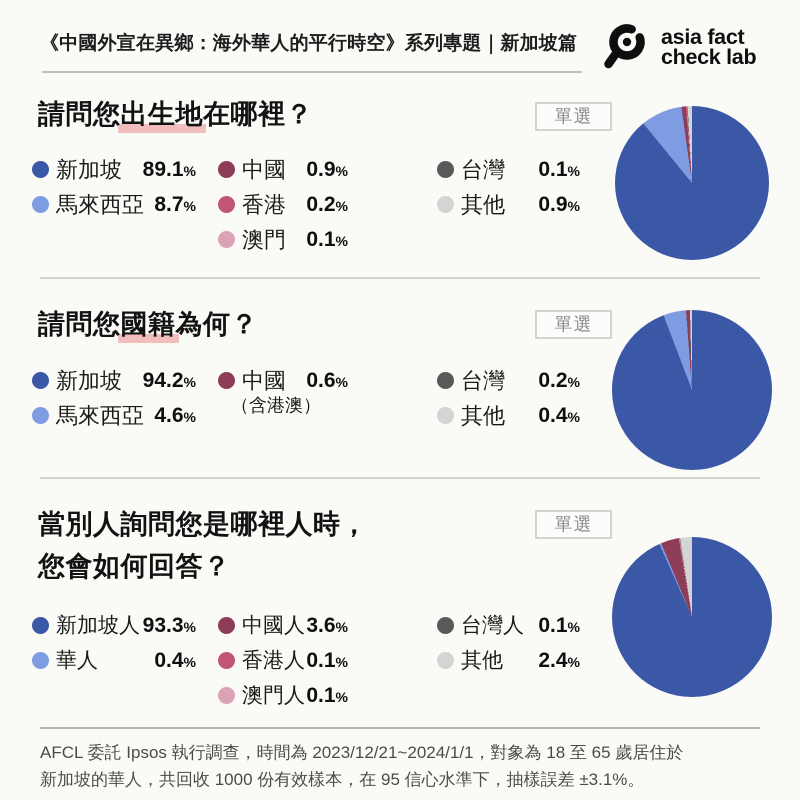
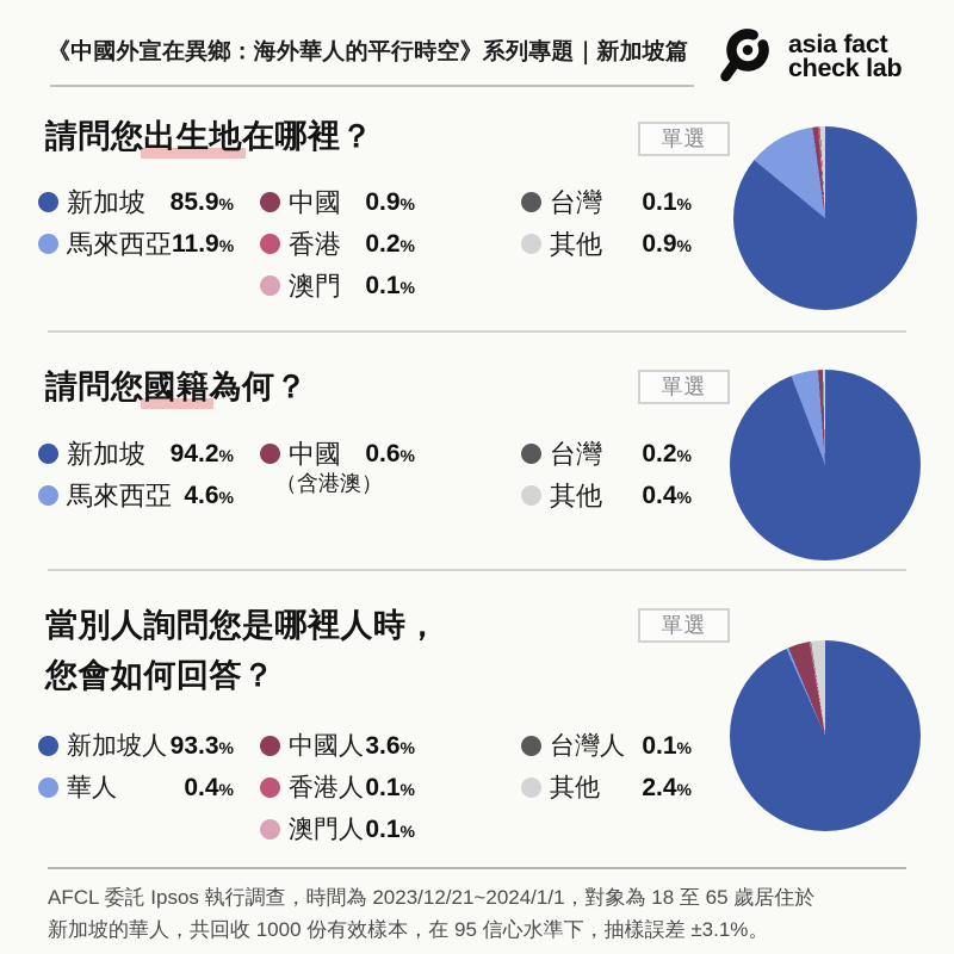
請問您出生地在哪裡？/新加坡: 89.1 -> 85.9
請問您出生地在哪裡？/馬來西亞: 8.7 -> 11.9
